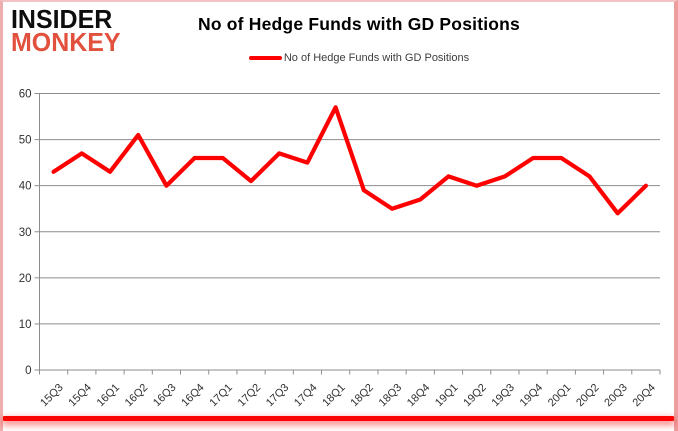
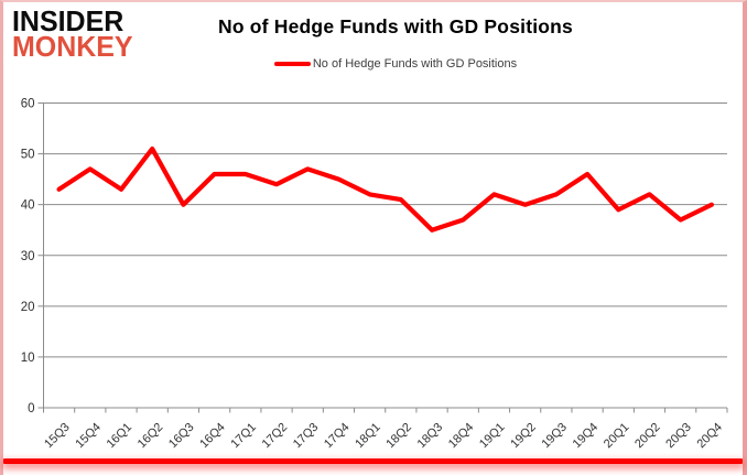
17Q2: 41 -> 44
18Q1: 57 -> 42
18Q2: 39 -> 41
20Q1: 46 -> 39
20Q3: 34 -> 37
